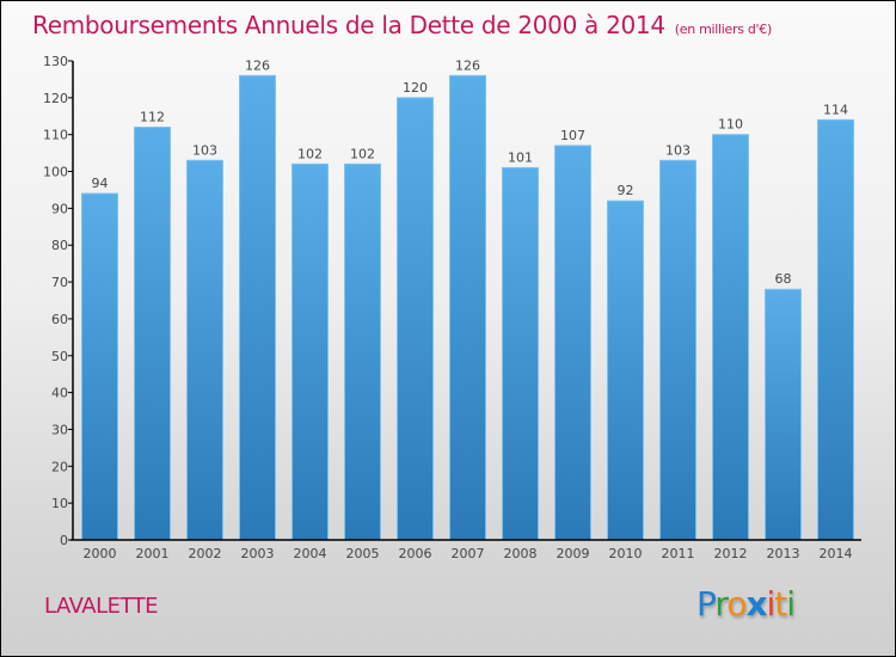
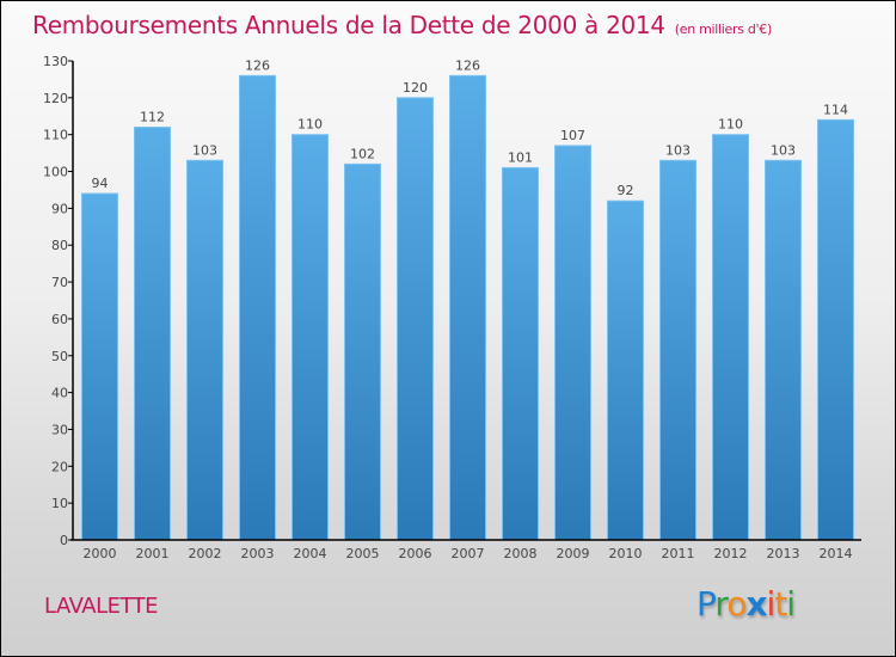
2004: 102 -> 110
2013: 68 -> 103
